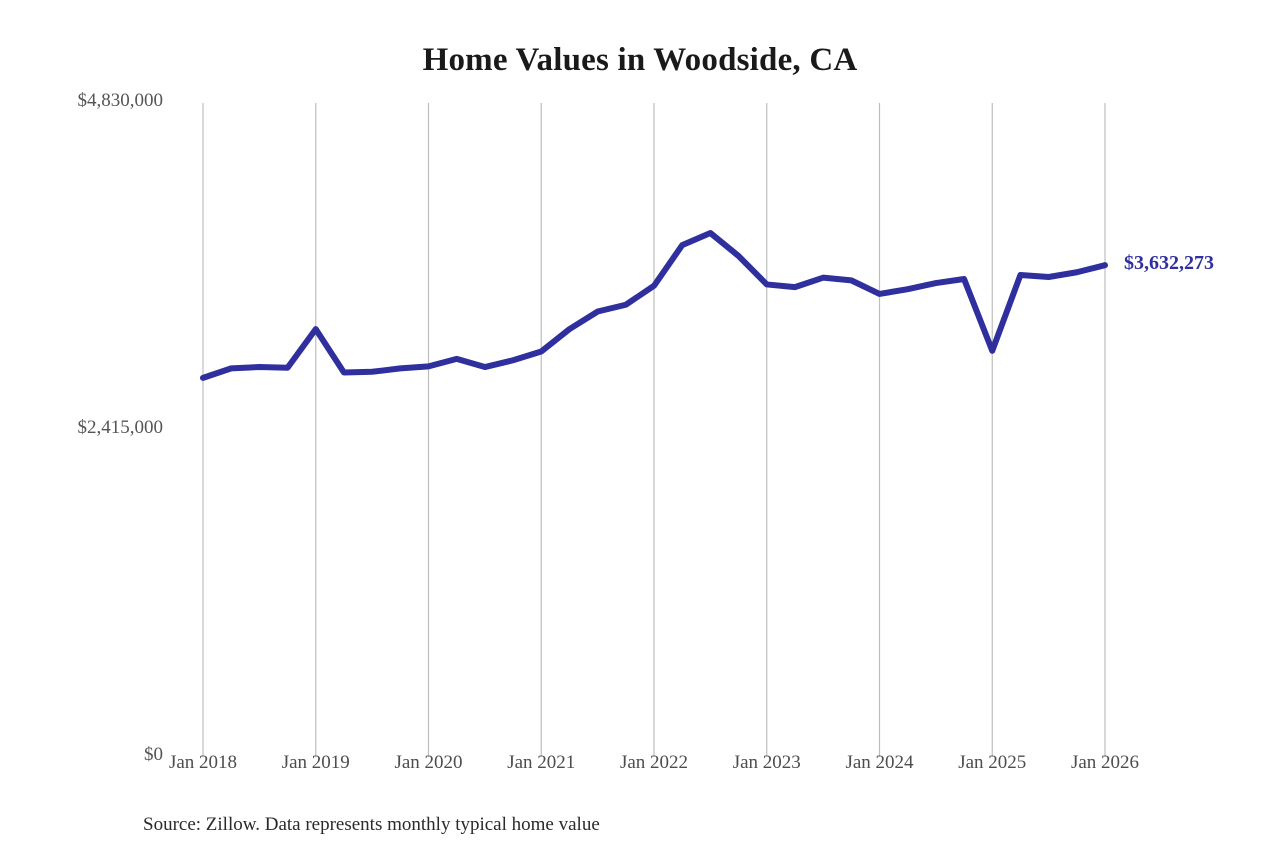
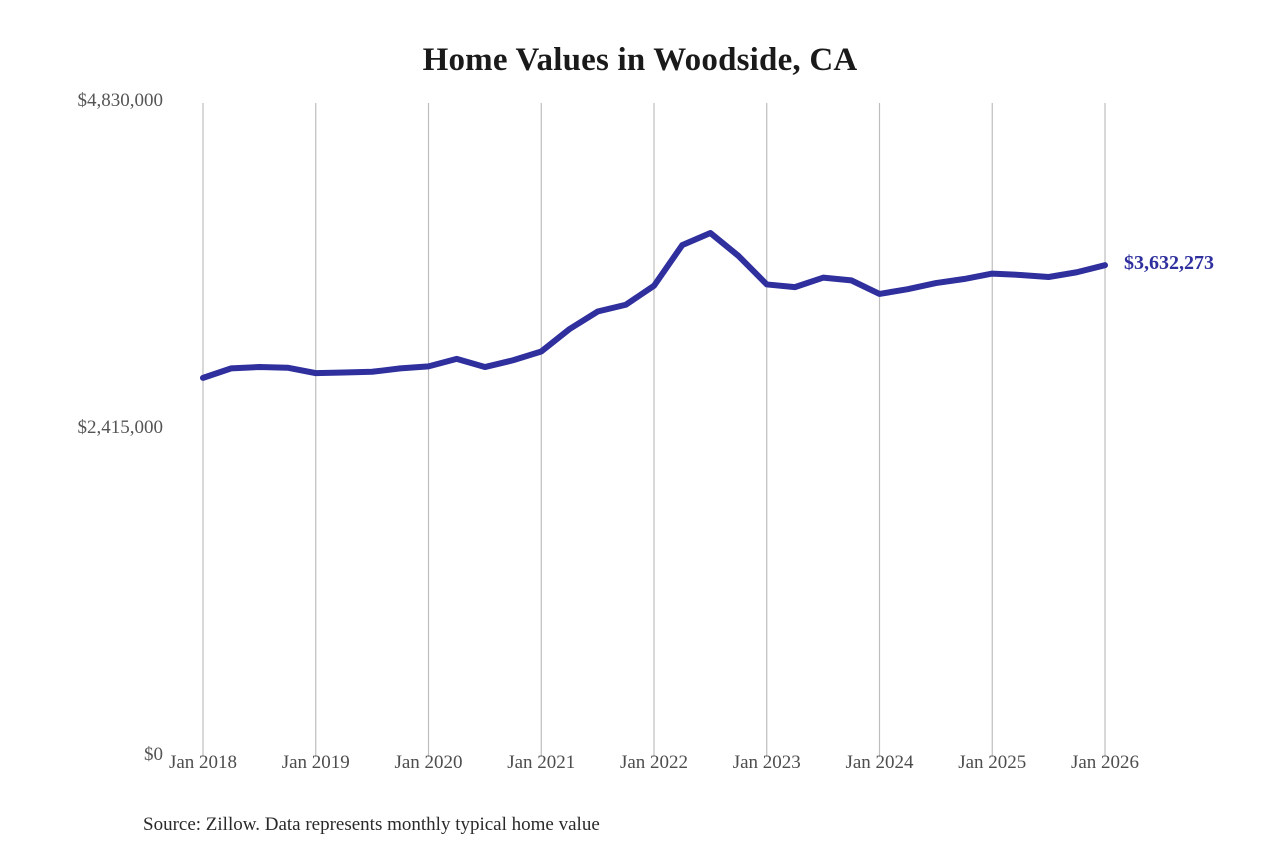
Jan 2019: $3160000 -> $2840000
Jan 2025: $3000000 -> $3570000
